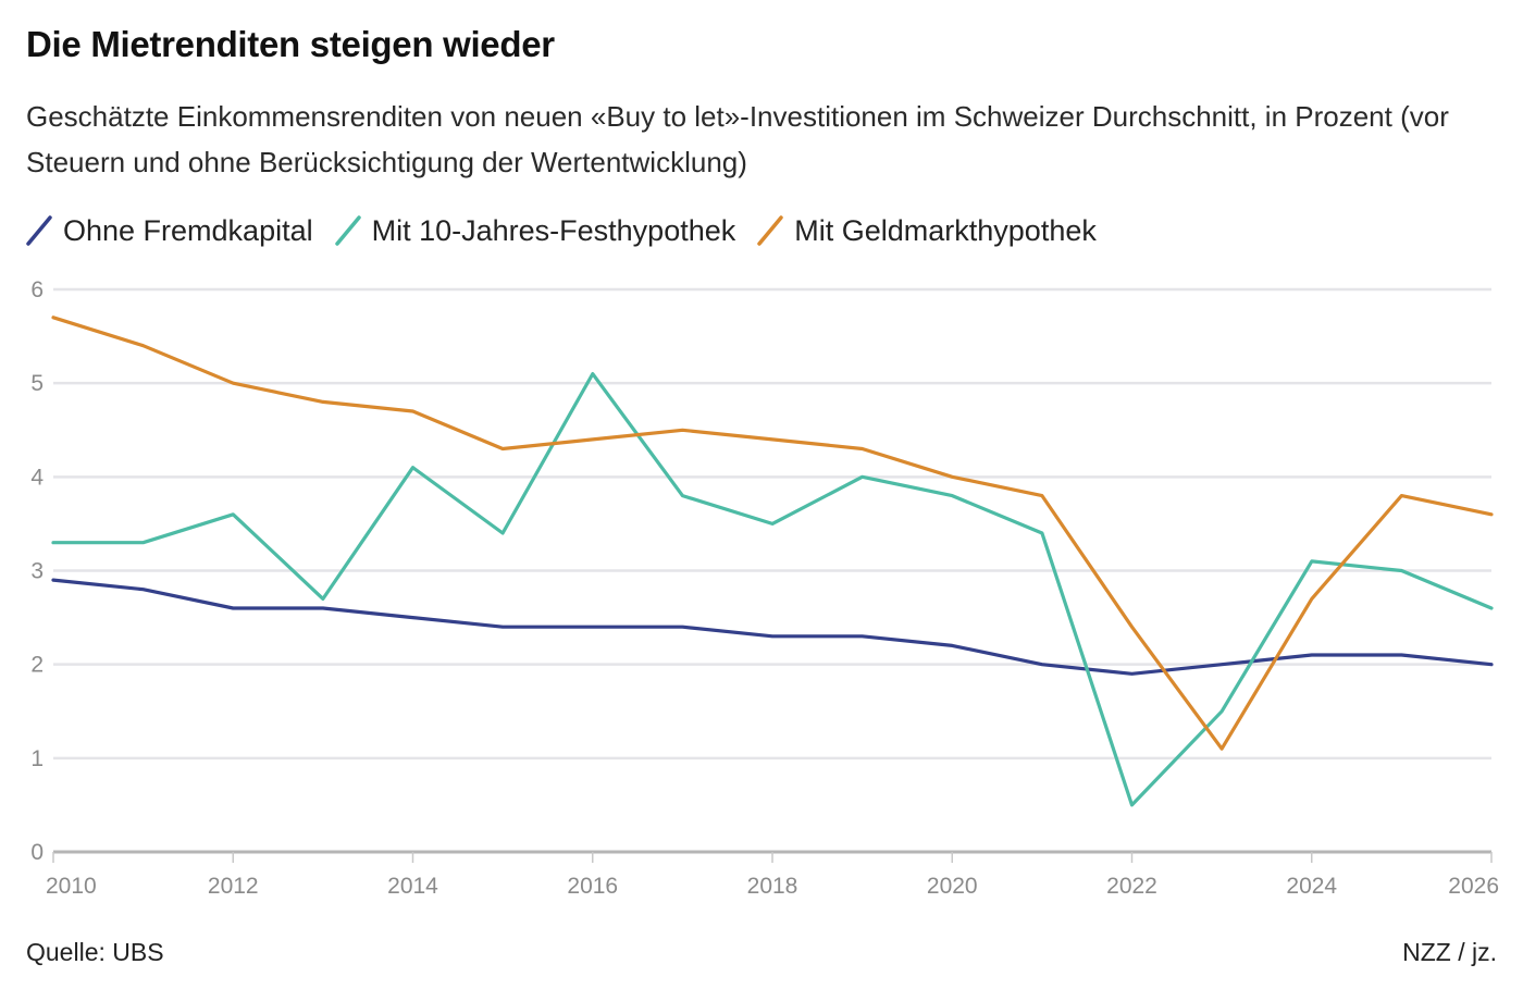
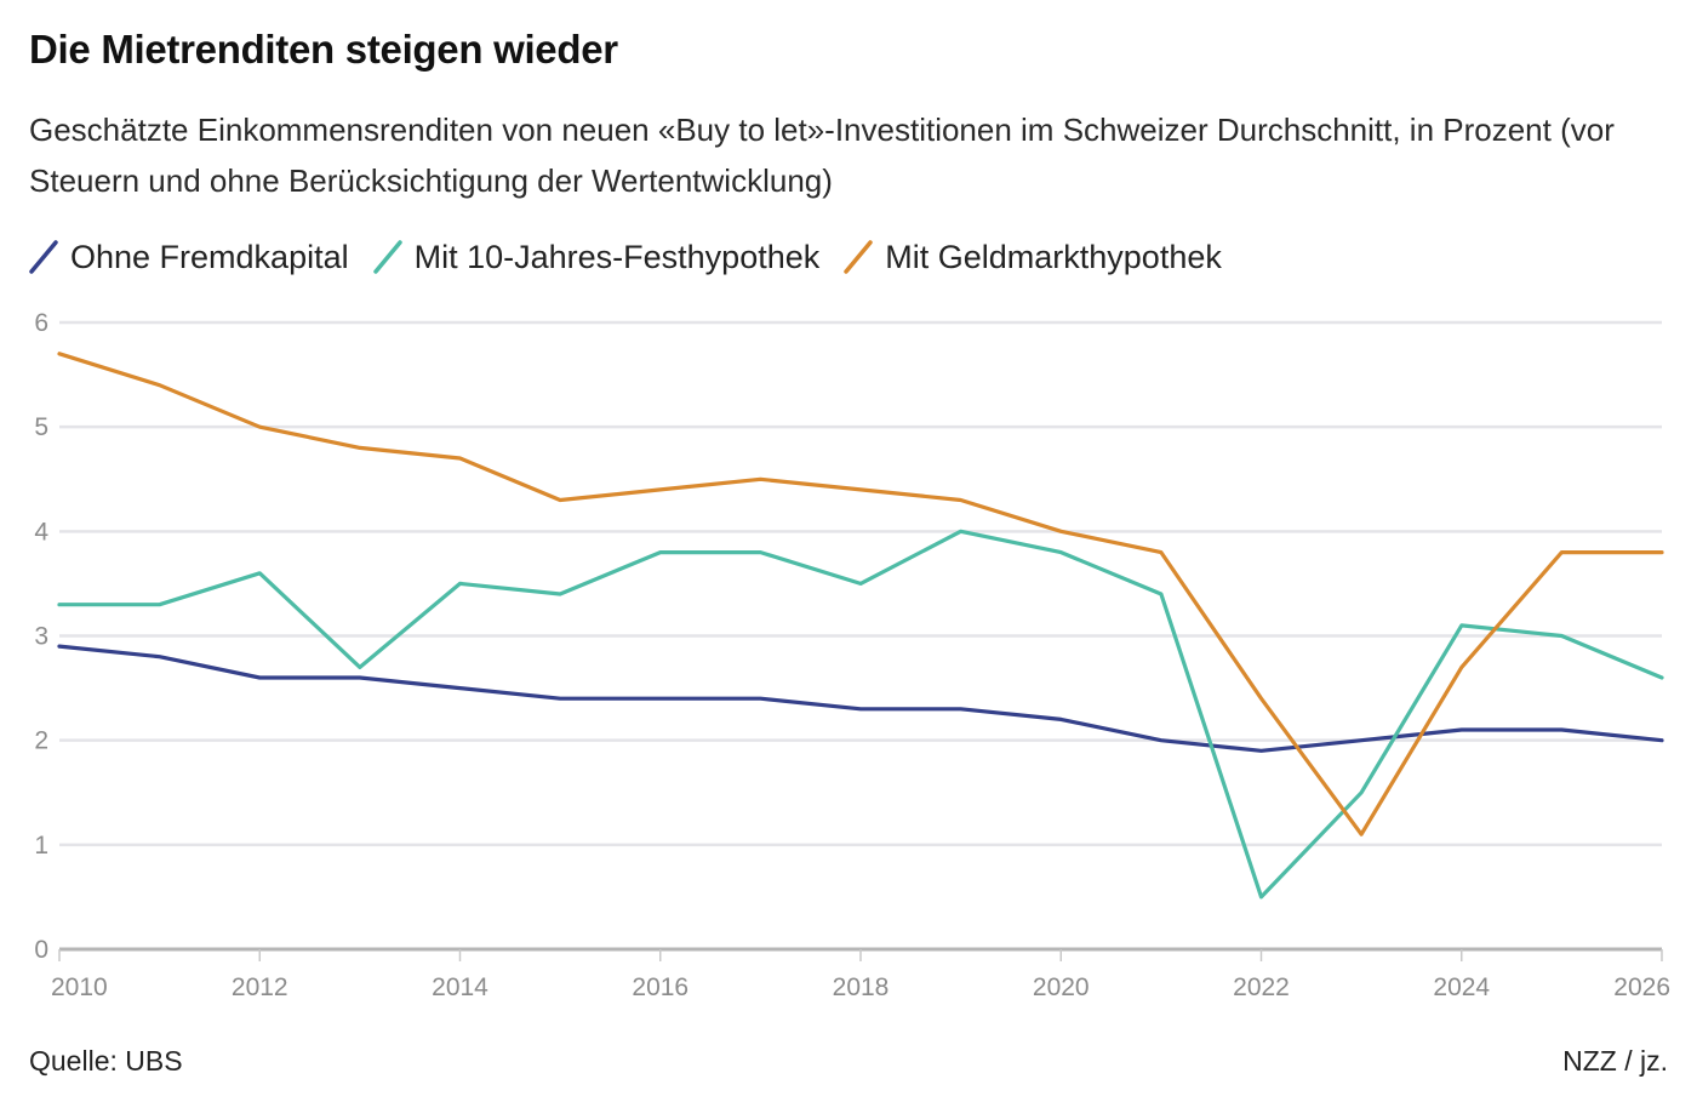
Mit 10-Jahres-Festhypothek/2014: 4.1 -> 3.5
Mit 10-Jahres-Festhypothek/2016: 5.1 -> 3.8
Mit Geldmarkthypothek/2026: 3.6 -> 3.8
